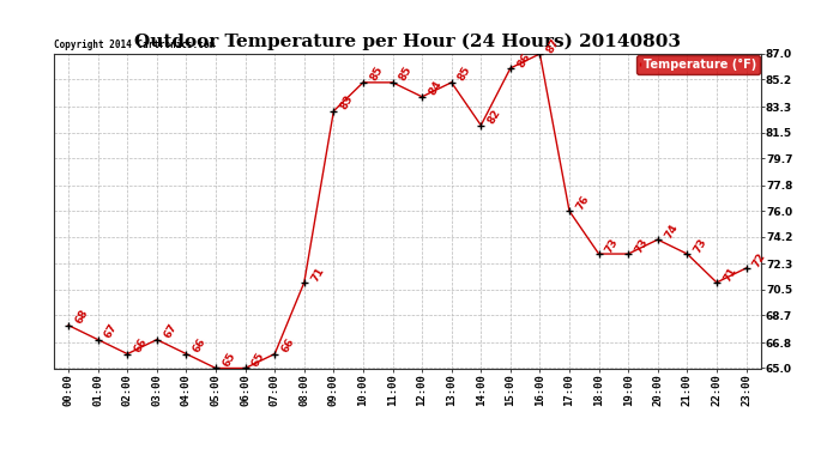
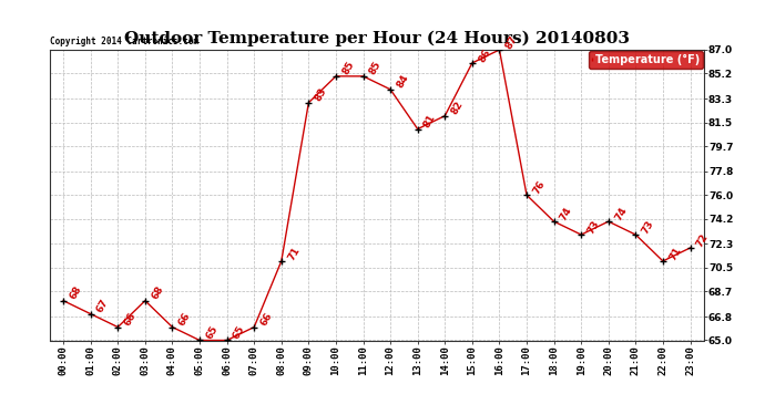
03:00: 67 -> 68
13:00: 85 -> 81
18:00: 73 -> 74
